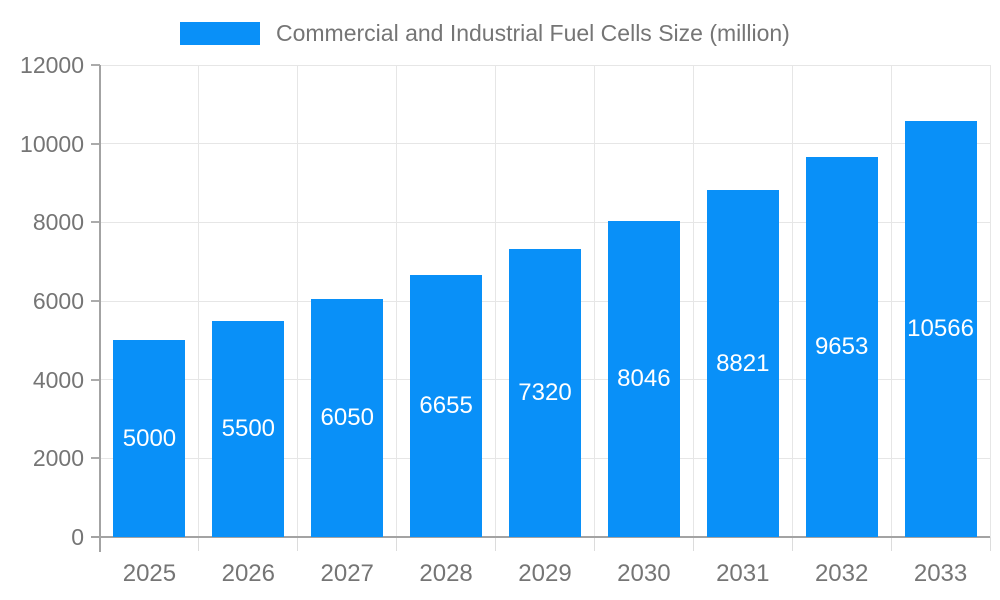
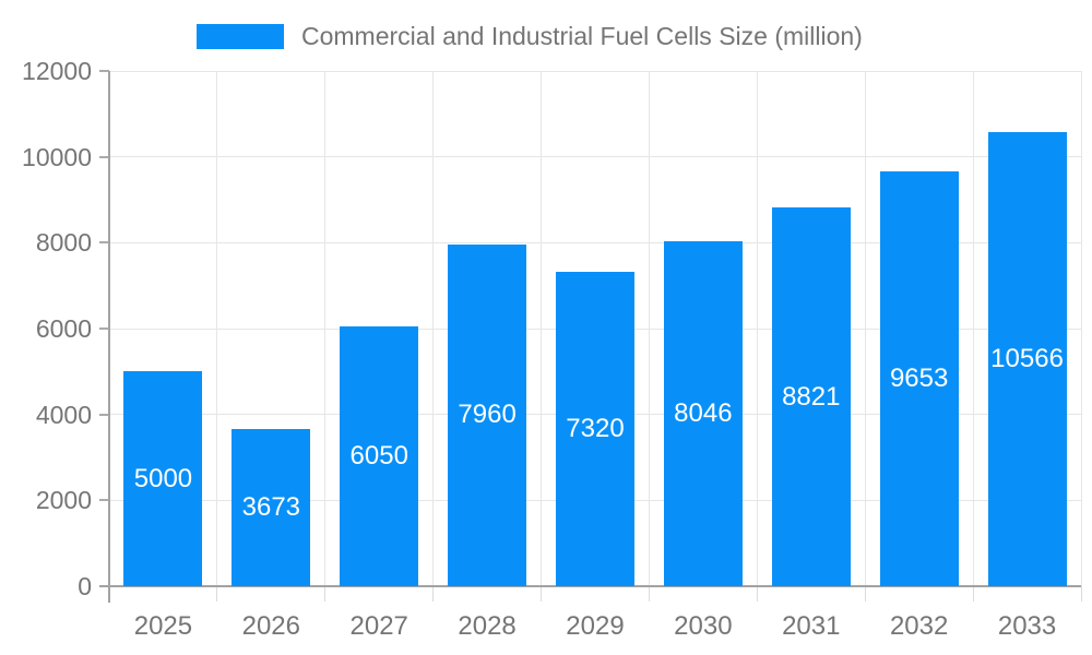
2026: 5500 -> 3673
2028: 6655 -> 7960
